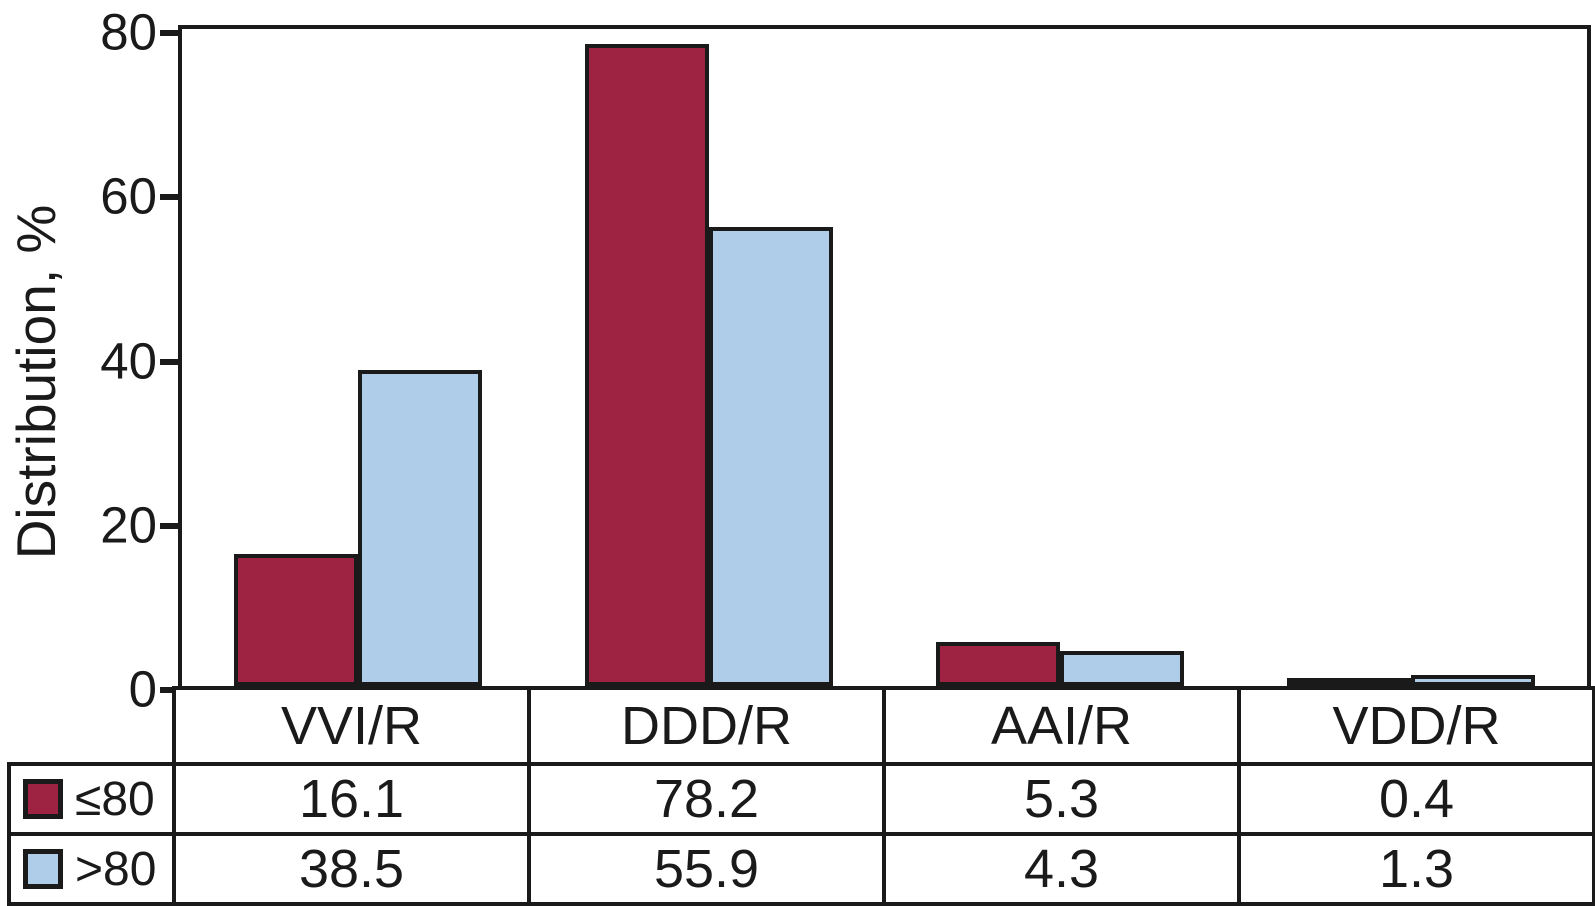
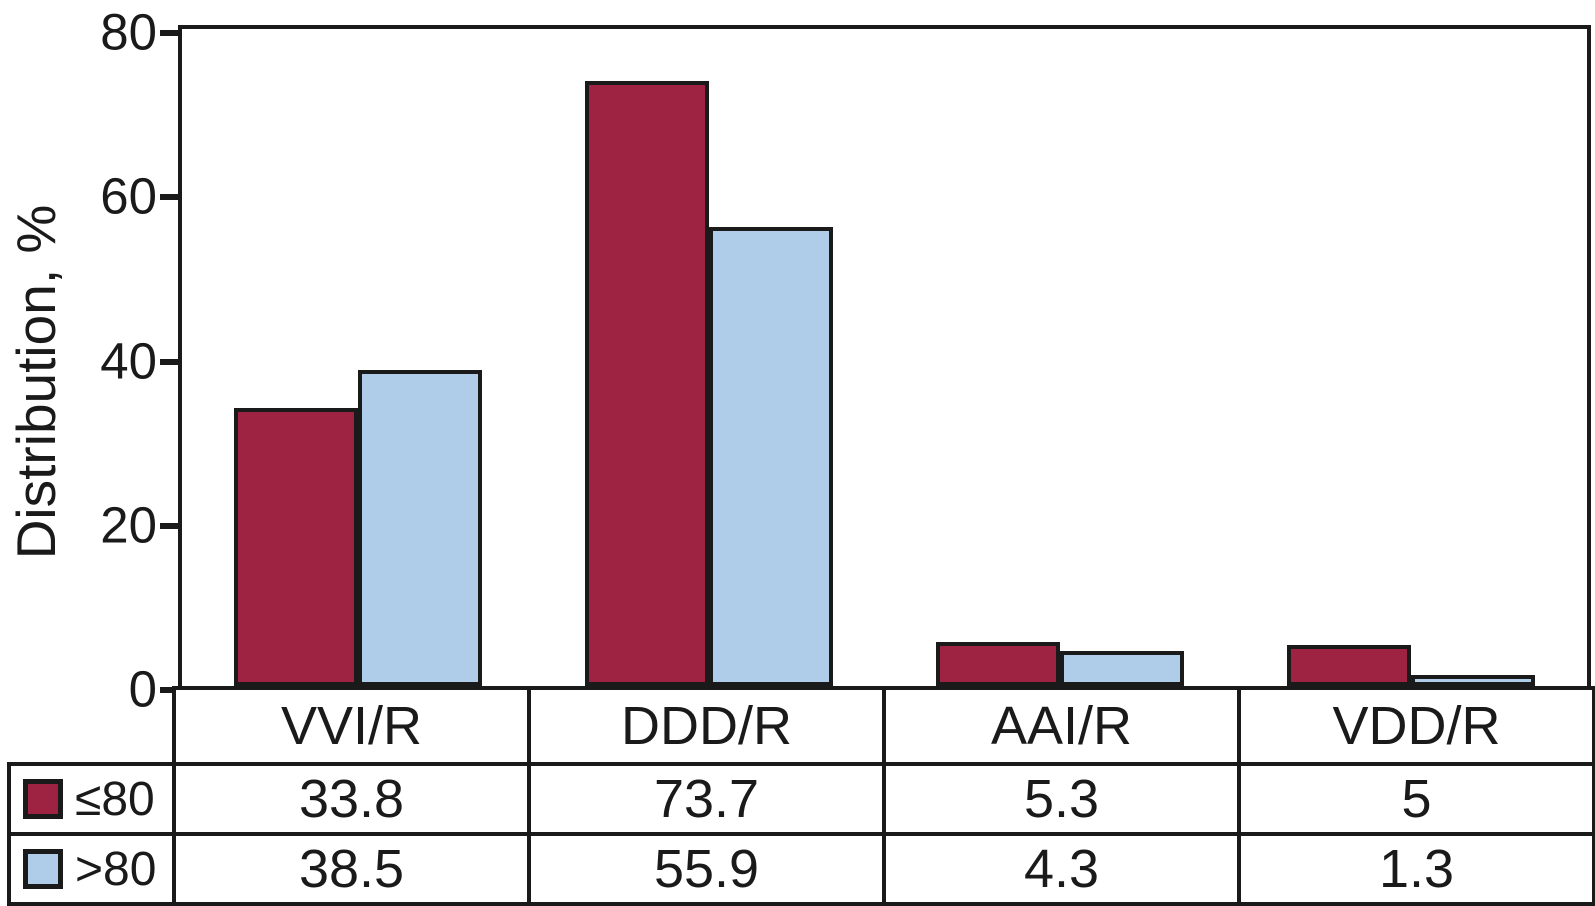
≤80/VVI/R: 16.1 -> 33.8
≤80/DDD/R: 78.2 -> 73.7
≤80/VDD/R: 0.4 -> 5
